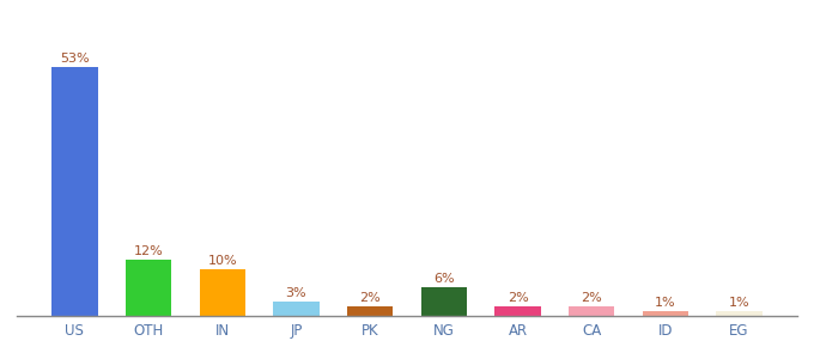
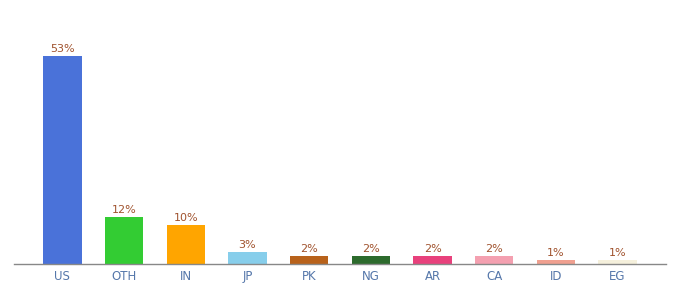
NG: 6% -> 2%
